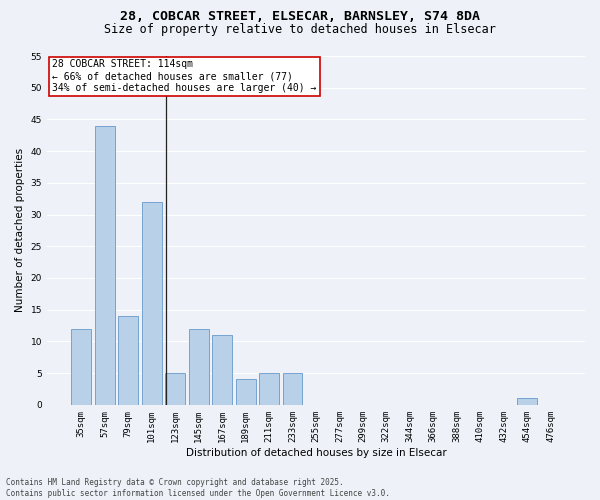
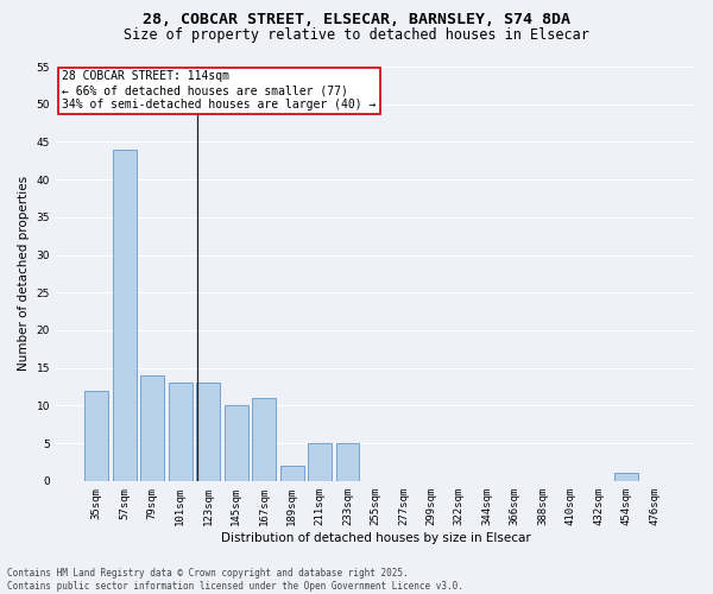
101sqm: 32 -> 13
123sqm: 5 -> 13
145sqm: 12 -> 10
189sqm: 4 -> 2
